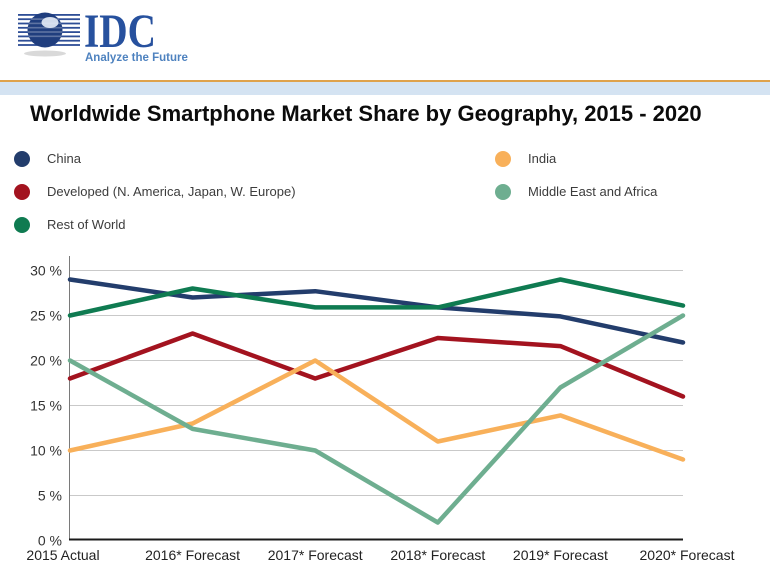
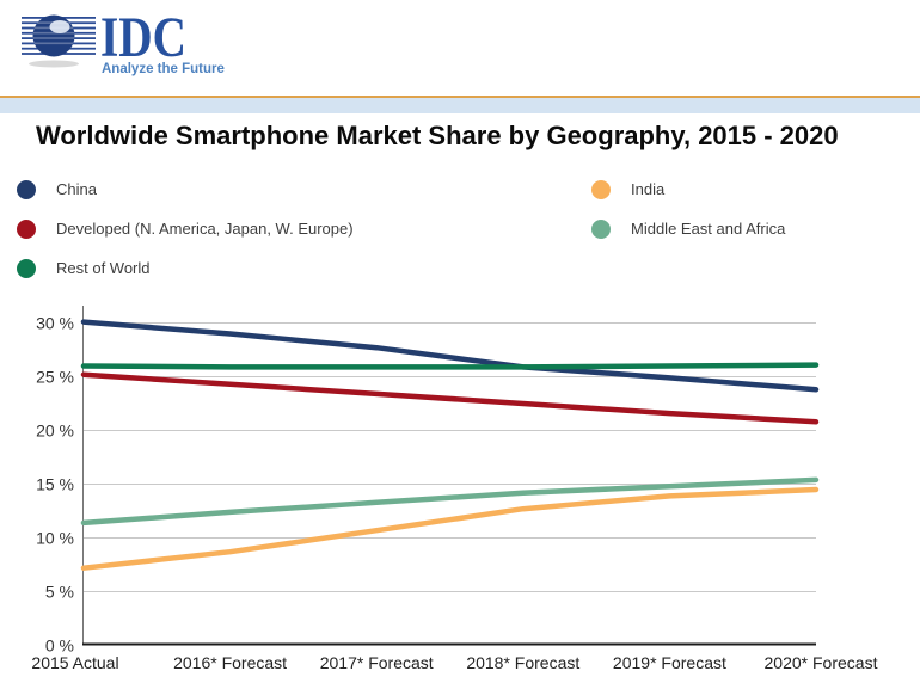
China/2015 Actual: 29% -> 30%
Developed (N. America, Japan, W. Europe)/2015 Actual: 18% -> 25%
India/2015 Actual: 10% -> 7%
Middle East and Africa/2015 Actual: 20% -> 11%
Rest of World/2015 Actual: 25% -> 26%
China/2016* Forecast: 27% -> 29%
Developed (N. America, Japan, W. Europe)/2016* Forecast: 23% -> 24%
India/2016* Forecast: 13% -> 9%
Rest of World/2016* Forecast: 28% -> 26%
Developed (N. America, Japan, W. Europe)/2017* Forecast: 18% -> 23%
India/2017* Forecast: 20% -> 11%
Middle East and Africa/2017* Forecast: 10% -> 13%
India/2018* Forecast: 11% -> 13%
Middle East and Africa/2018* Forecast: 2% -> 14%
Middle East and Africa/2019* Forecast: 17% -> 15%
Rest of World/2019* Forecast: 29% -> 26%
China/2020* Forecast: 22% -> 24%
Developed (N. America, Japan, W. Europe)/2020* Forecast: 16% -> 21%
India/2020* Forecast: 9% -> 14%
Middle East and Africa/2020* Forecast: 25% -> 15%
